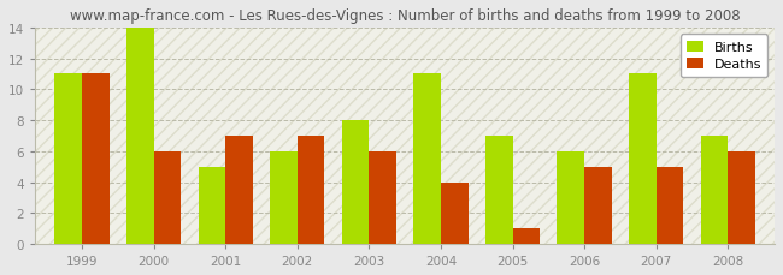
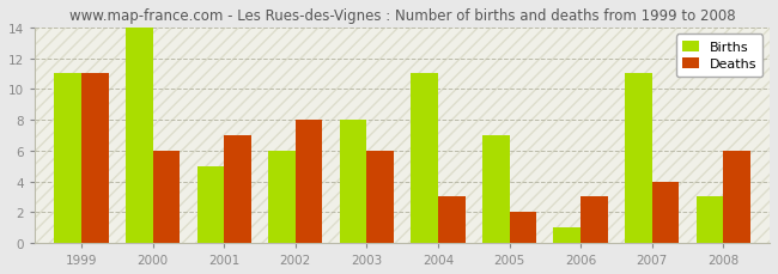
Deaths/2002: 7 -> 8
Deaths/2004: 4 -> 3
Deaths/2005: 1 -> 2
Births/2006: 6 -> 1
Deaths/2006: 5 -> 3
Deaths/2007: 5 -> 4
Births/2008: 7 -> 3
